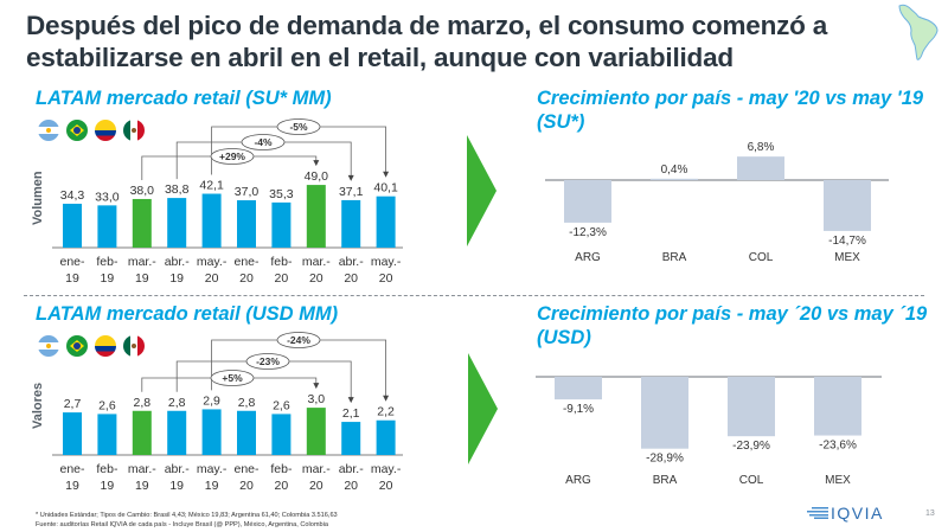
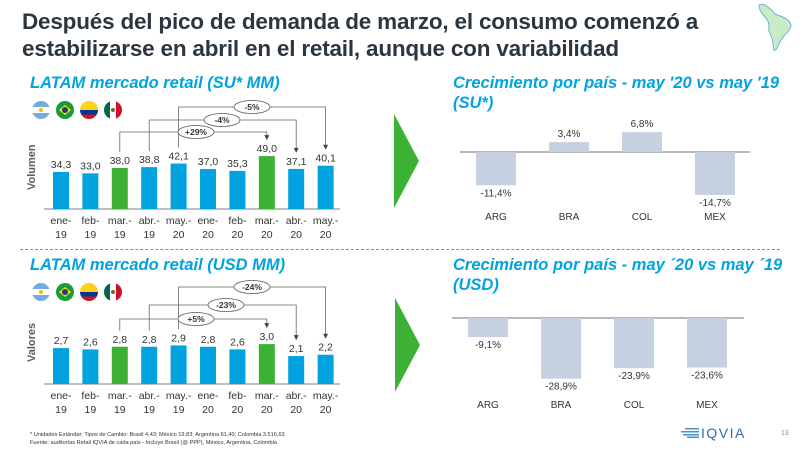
Crecimiento por país - may '20 vs may '19 (SU*)/ARG: -12,3% -> -11,4%
Crecimiento por país - may '20 vs may '19 (SU*)/BRA: 0,4% -> 3,4%
